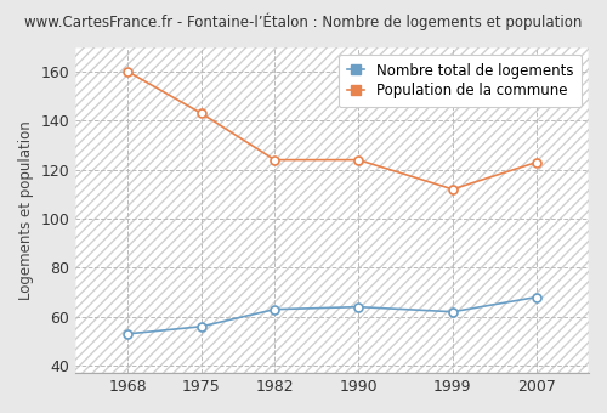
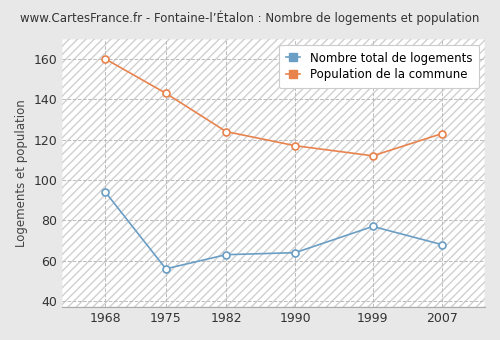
Nombre total de logements/1968: 53 -> 94
Population de la commune/1990: 124 -> 117
Nombre total de logements/1999: 62 -> 77
